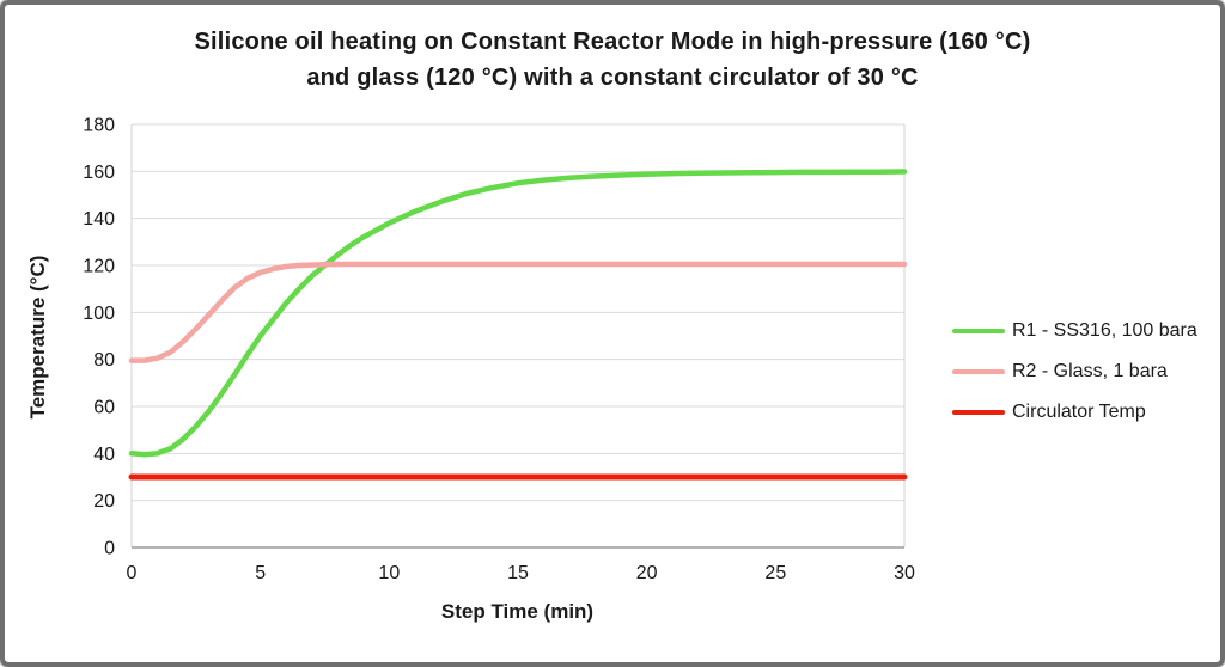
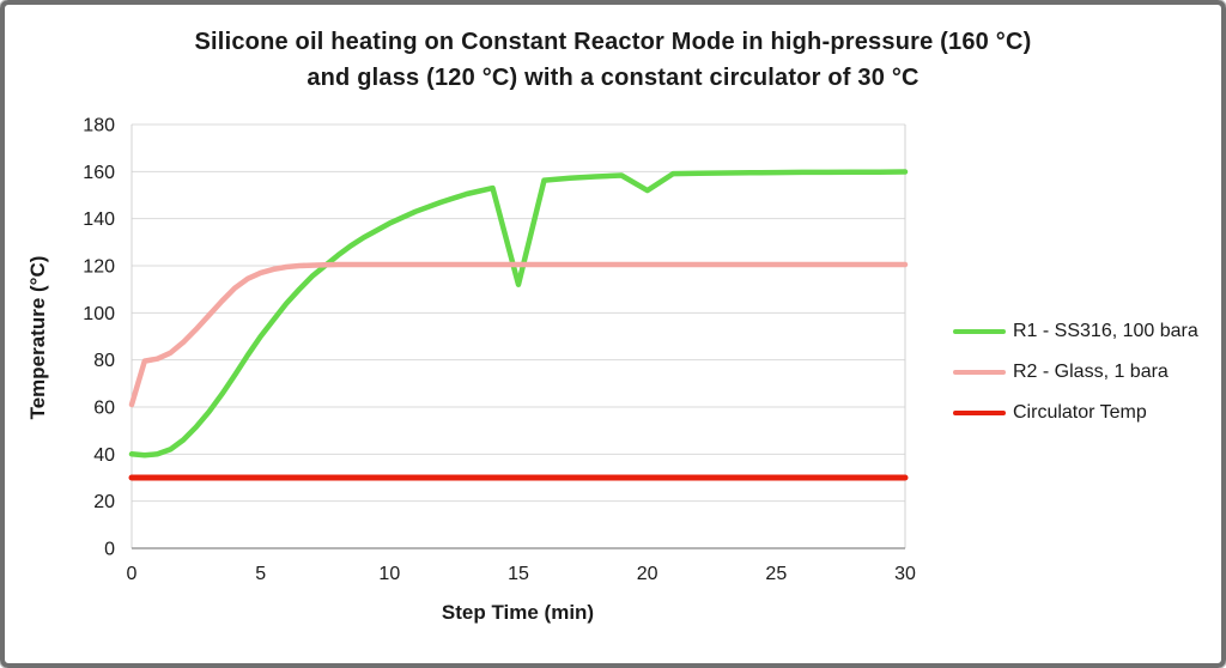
R2 - Glass, 1 bara/0: 80 -> 61
R1 - SS316, 100 bara/15: 155 -> 112
R1 - SS316, 100 bara/20: 159 -> 152
